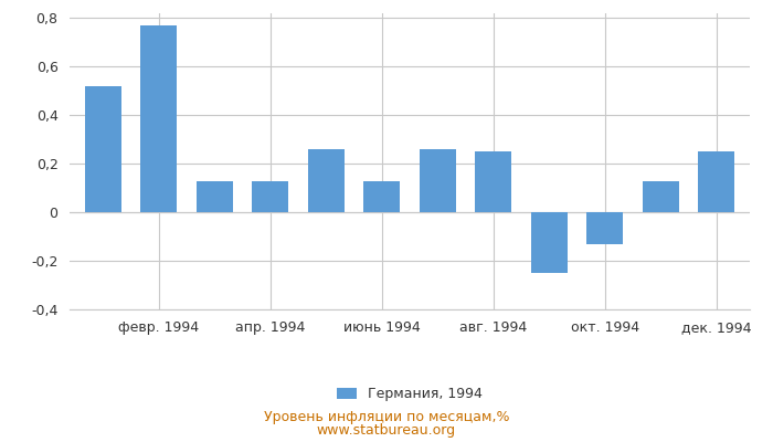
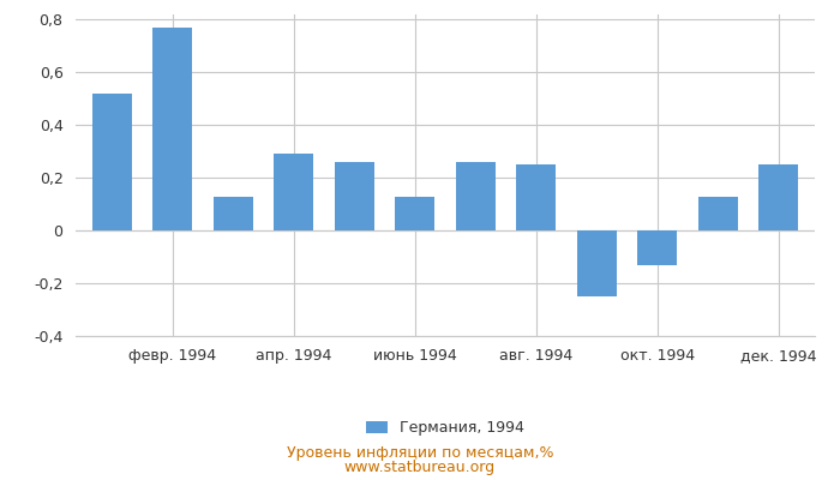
апр. 1994: 0,13 -> 0,29
